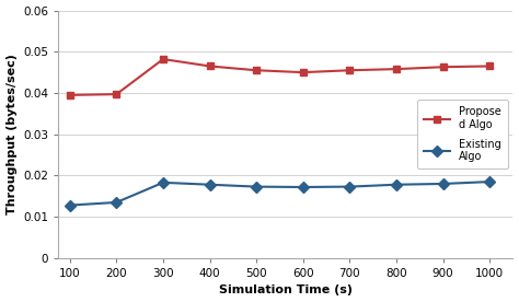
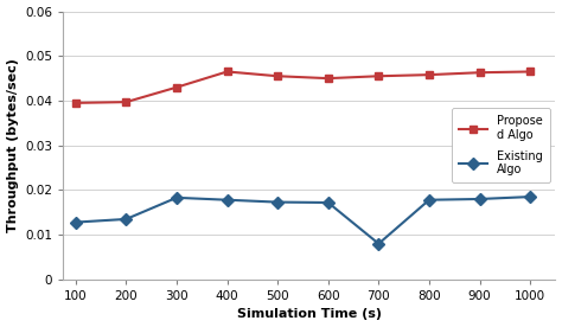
Propose d Algo/300: 0.0482 -> 0.0430
Existing Algo/700: 0.0173 -> 0.0080
